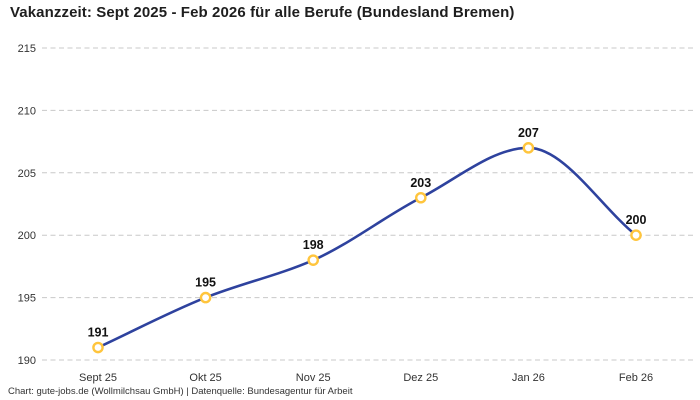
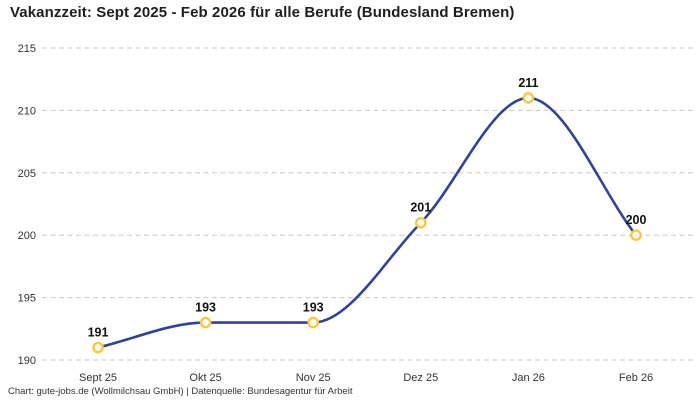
Okt 25: 195 -> 193
Nov 25: 198 -> 193
Dez 25: 203 -> 201
Jan 26: 207 -> 211
